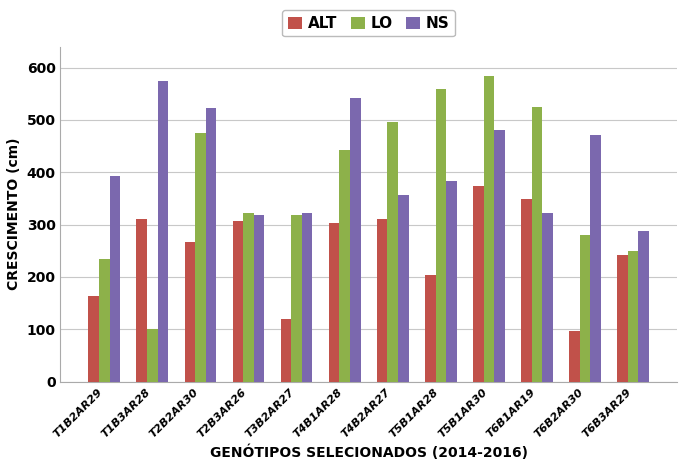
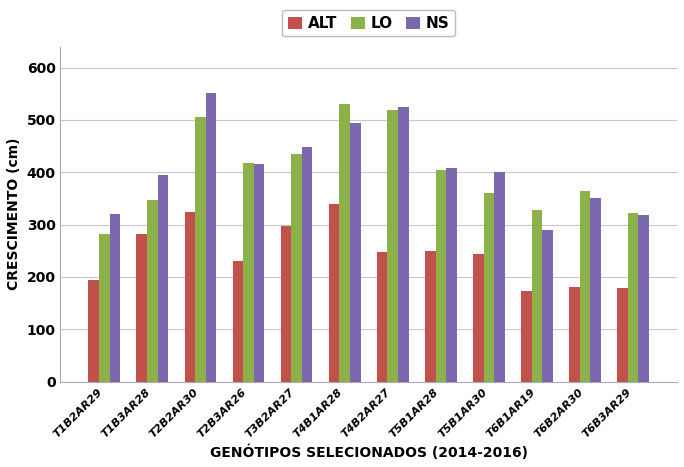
ALT/T1B2AR29: 164 -> 195
LO/T1B2AR29: 234 -> 282
NS/T1B2AR29: 392 -> 320
ALT/T1B3AR28: 310 -> 283
LO/T1B3AR28: 100 -> 347
NS/T1B3AR28: 574 -> 395
ALT/T2B2AR30: 266 -> 325
LO/T2B2AR30: 476 -> 505
NS/T2B2AR30: 522 -> 552
ALT/T2B3AR26: 306 -> 230
LO/T2B3AR26: 322 -> 418
NS/T2B3AR26: 318 -> 415
ALT/T3B2AR27: 120 -> 298
LO/T3B2AR27: 318 -> 435
NS/T3B2AR27: 322 -> 448
ALT/T4B1AR28: 304 -> 340
LO/T4B1AR28: 442 -> 530
NS/T4B1AR28: 542 -> 495
ALT/T4B2AR27: 310 -> 248
LO/T4B2AR27: 496 -> 520
NS/T4B2AR27: 356 -> 525
ALT/T5B1AR28: 204 -> 250
LO/T5B1AR28: 560 -> 405
NS/T5B1AR28: 384 -> 408
ALT/T5B1AR30: 374 -> 243
LO/T5B1AR30: 584 -> 360
NS/T5B1AR30: 480 -> 400
ALT/T6B1AR19: 348 -> 173
LO/T6B1AR19: 524 -> 328
NS/T6B1AR19: 322 -> 290
ALT/T6B2AR30: 96 -> 180
LO/T6B2AR30: 280 -> 365
NS/T6B2AR30: 472 -> 350
ALT/T6B3AR29: 242 -> 178
LO/T6B3AR29: 250 -> 323
NS/T6B3AR29: 288 -> 318
